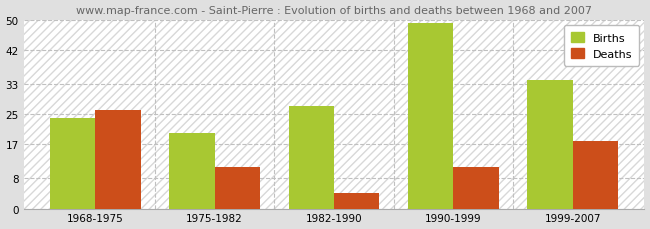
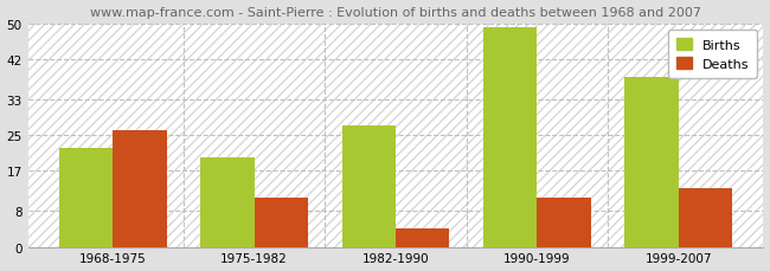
Births/1968-1975: 24 -> 22
Births/1999-2007: 34 -> 38
Deaths/1999-2007: 18 -> 13
